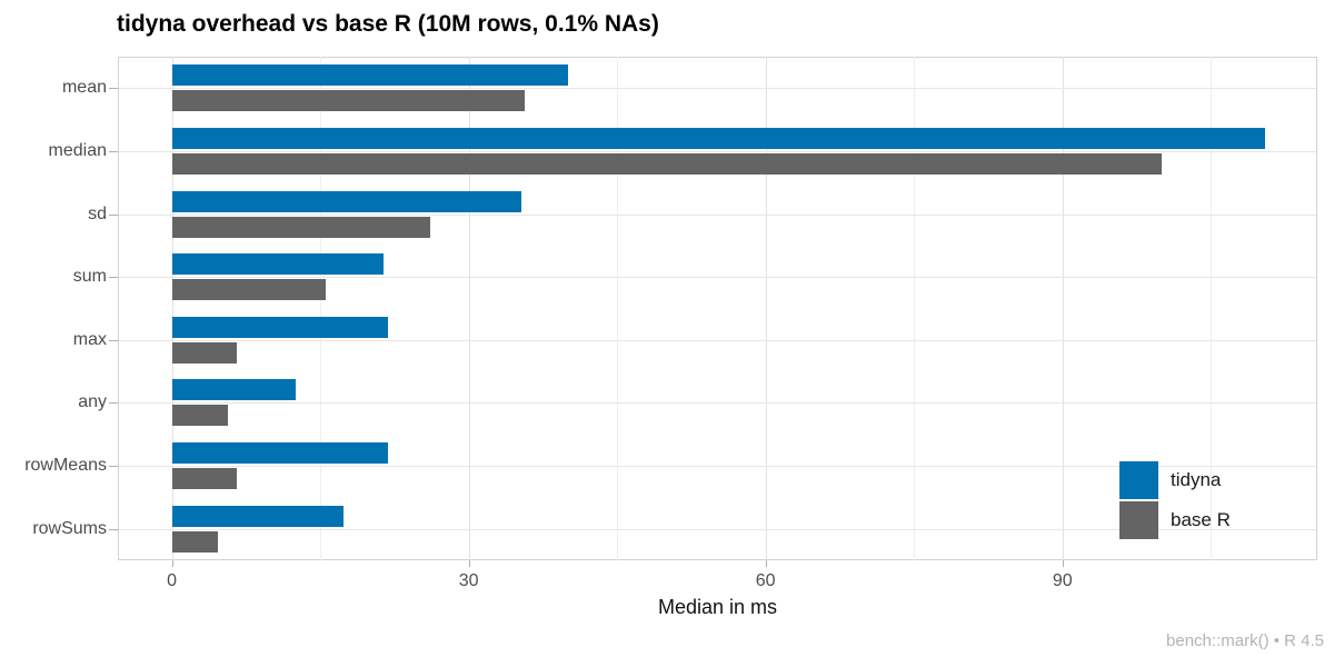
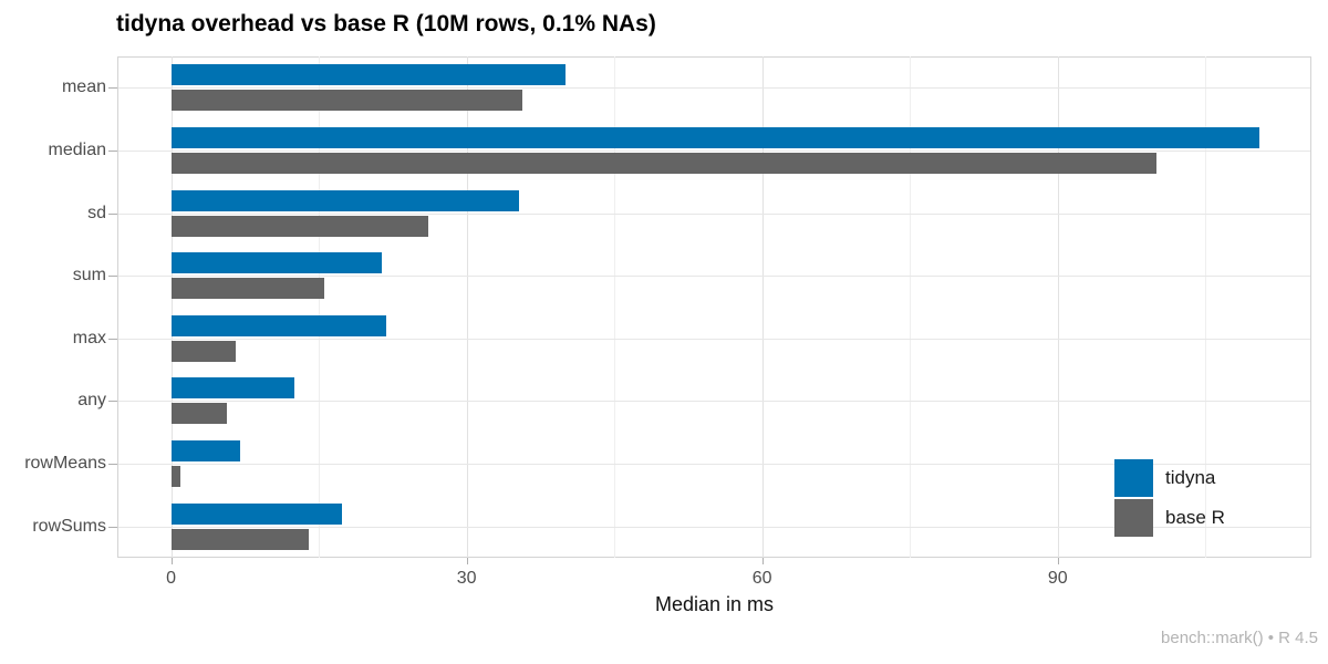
tidyna/rowMeans: 22 -> 7
base R/rowMeans: 7 -> 1
base R/rowSums: 5 -> 14
